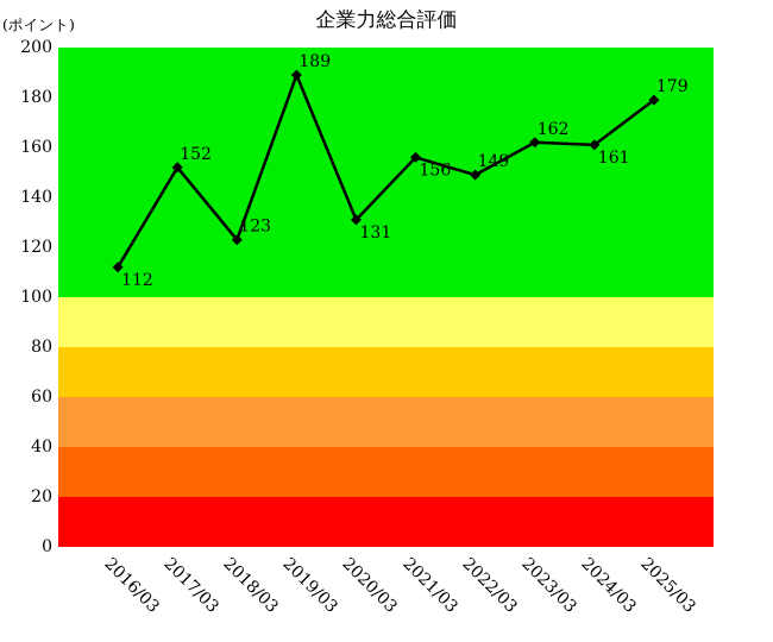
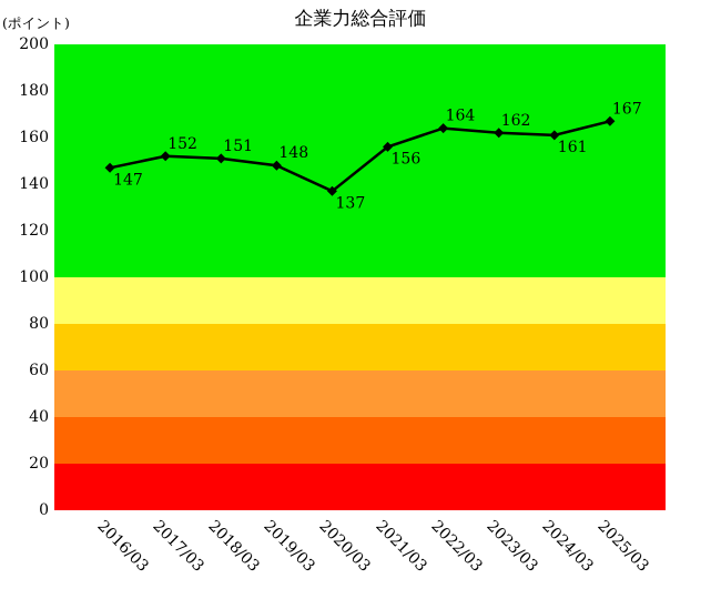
2016/03: 112 -> 147
2018/03: 123 -> 151
2019/03: 189 -> 148
2020/03: 131 -> 137
2022/03: 149 -> 164
2025/03: 179 -> 167
